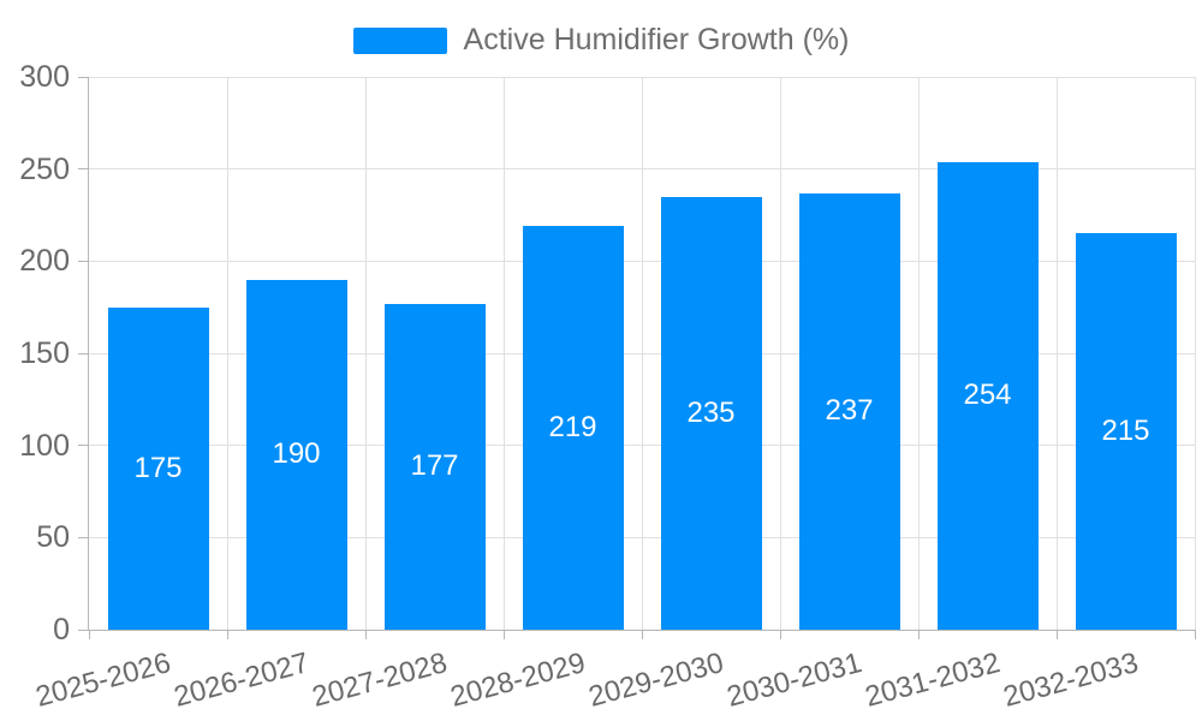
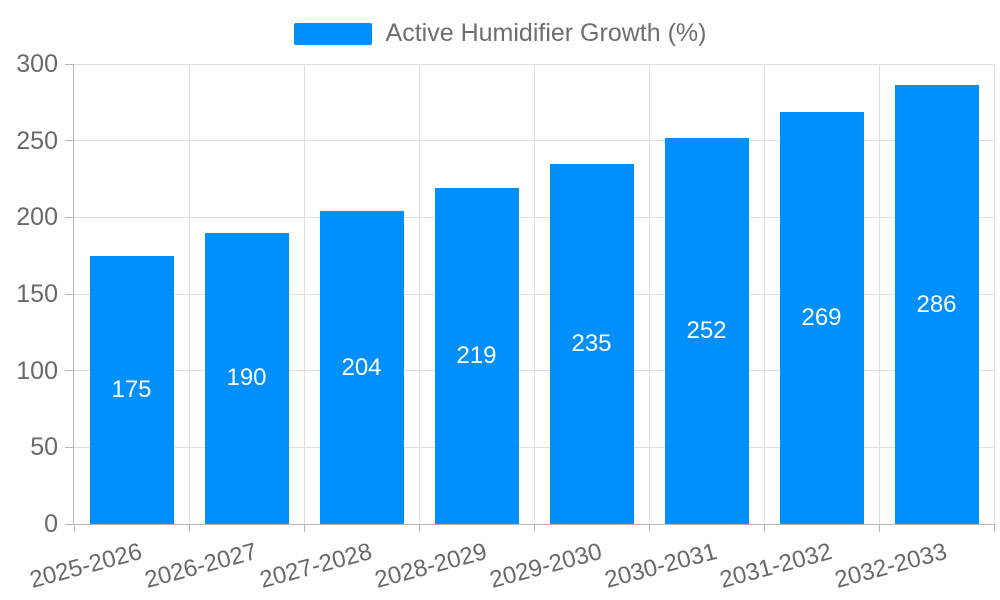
2027-2028: 177 -> 204
2030-2031: 237 -> 252
2031-2032: 254 -> 269
2032-2033: 215 -> 286
